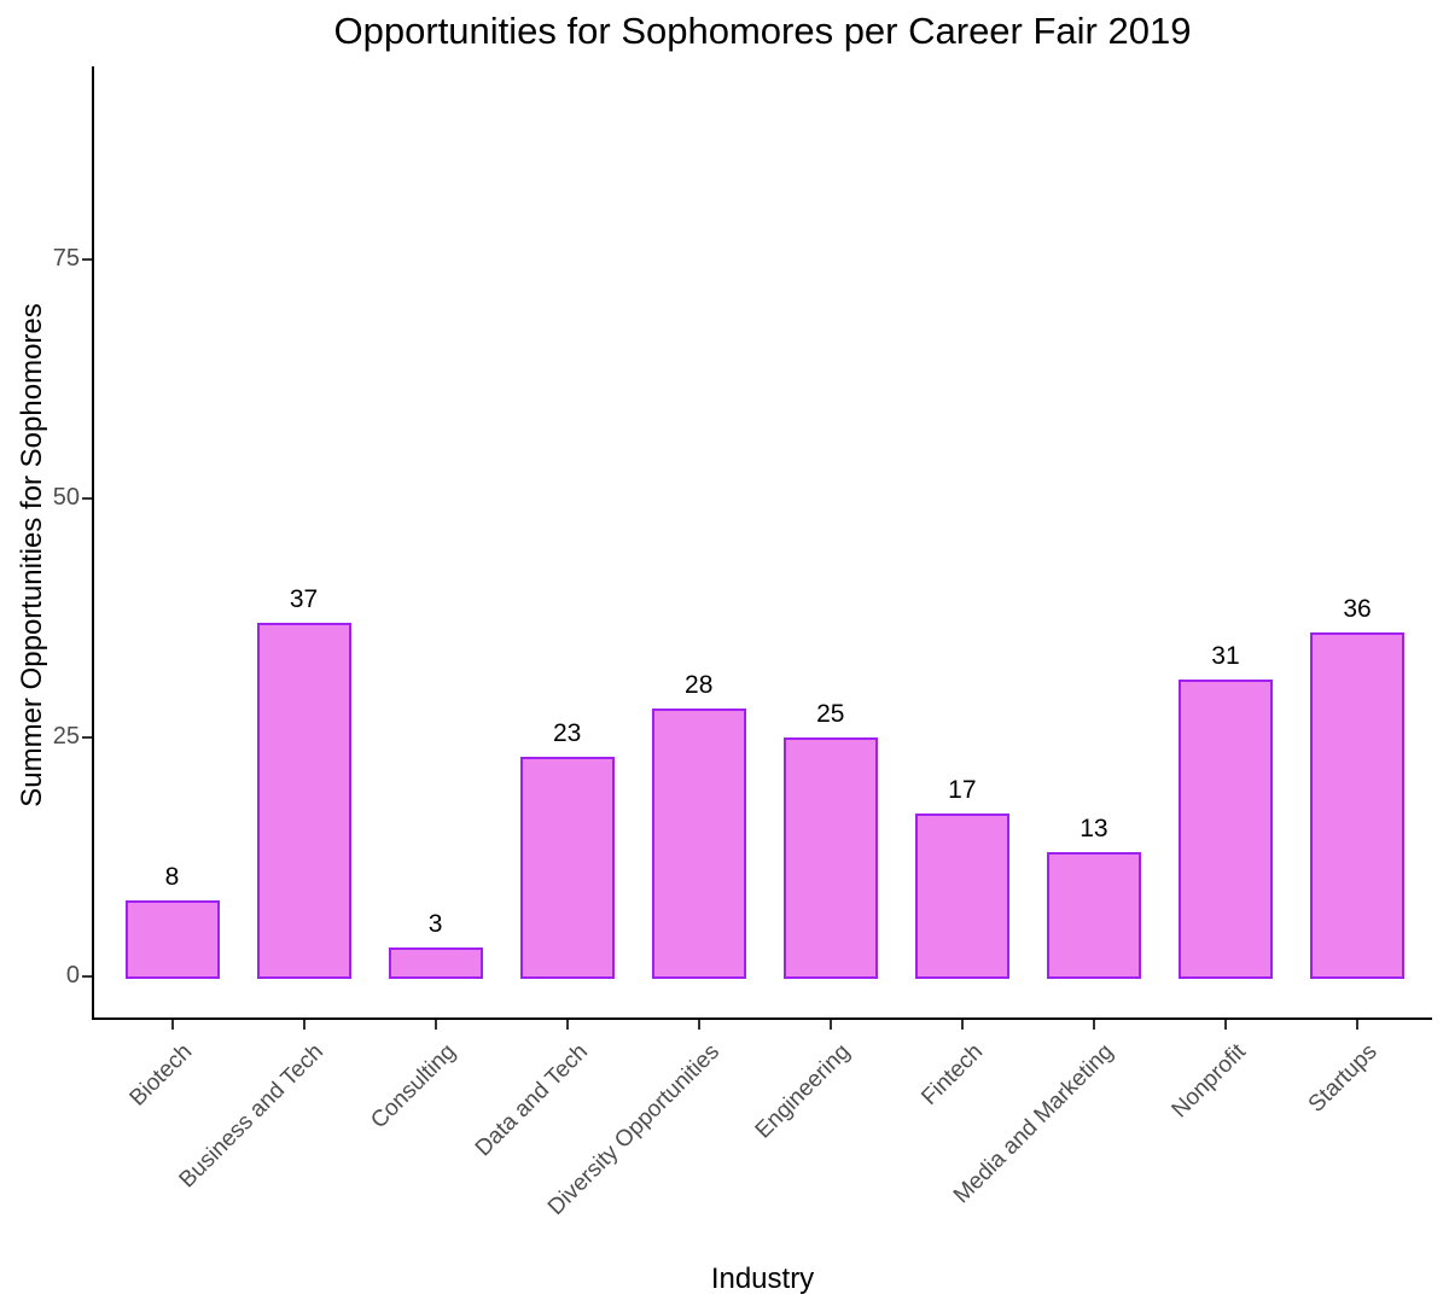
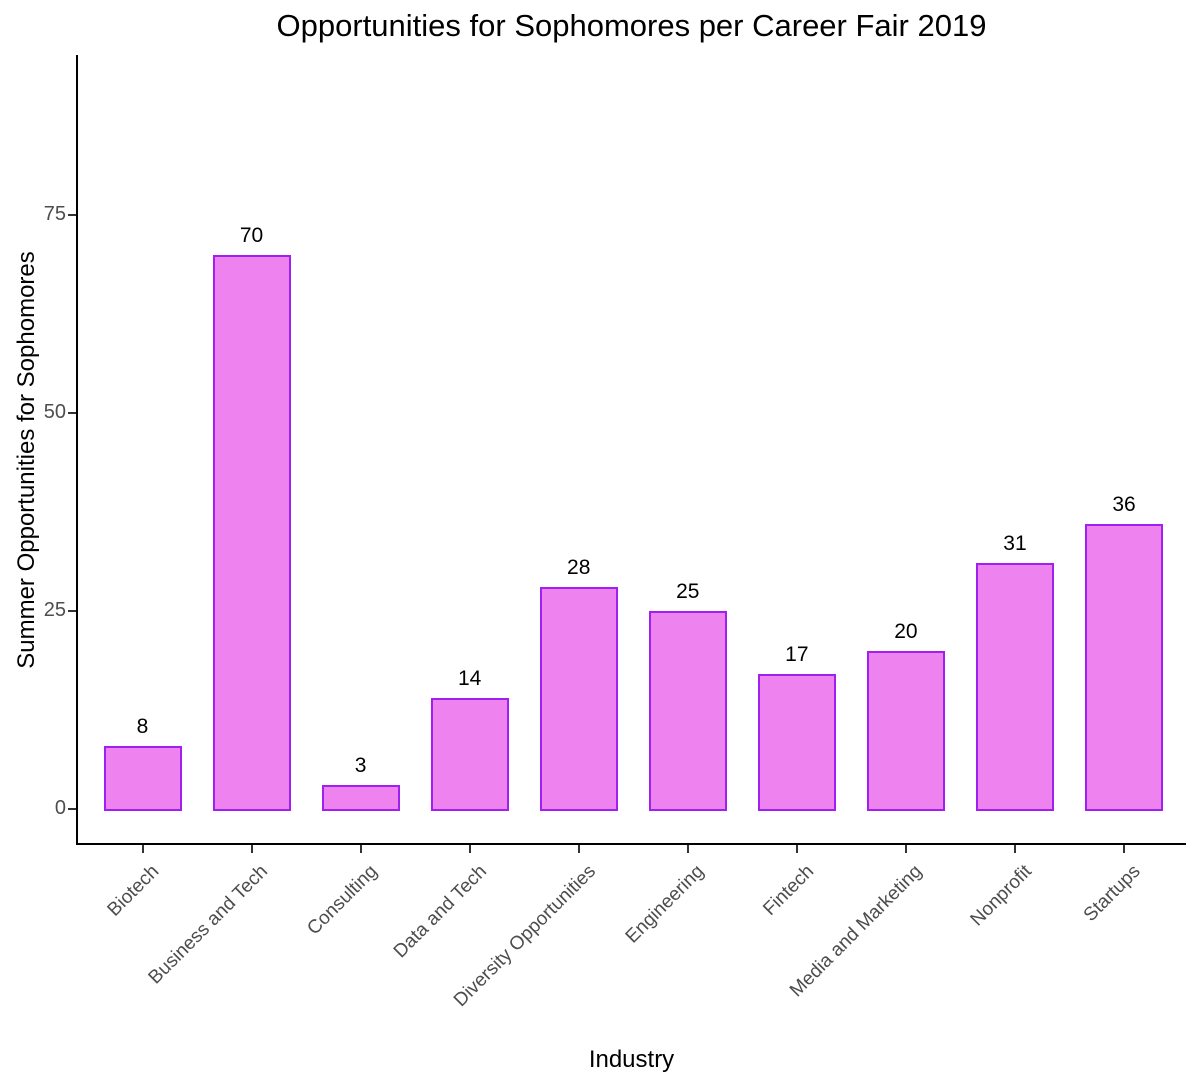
Business and Tech: 37 -> 70
Data and Tech: 23 -> 14
Media and Marketing: 13 -> 20
